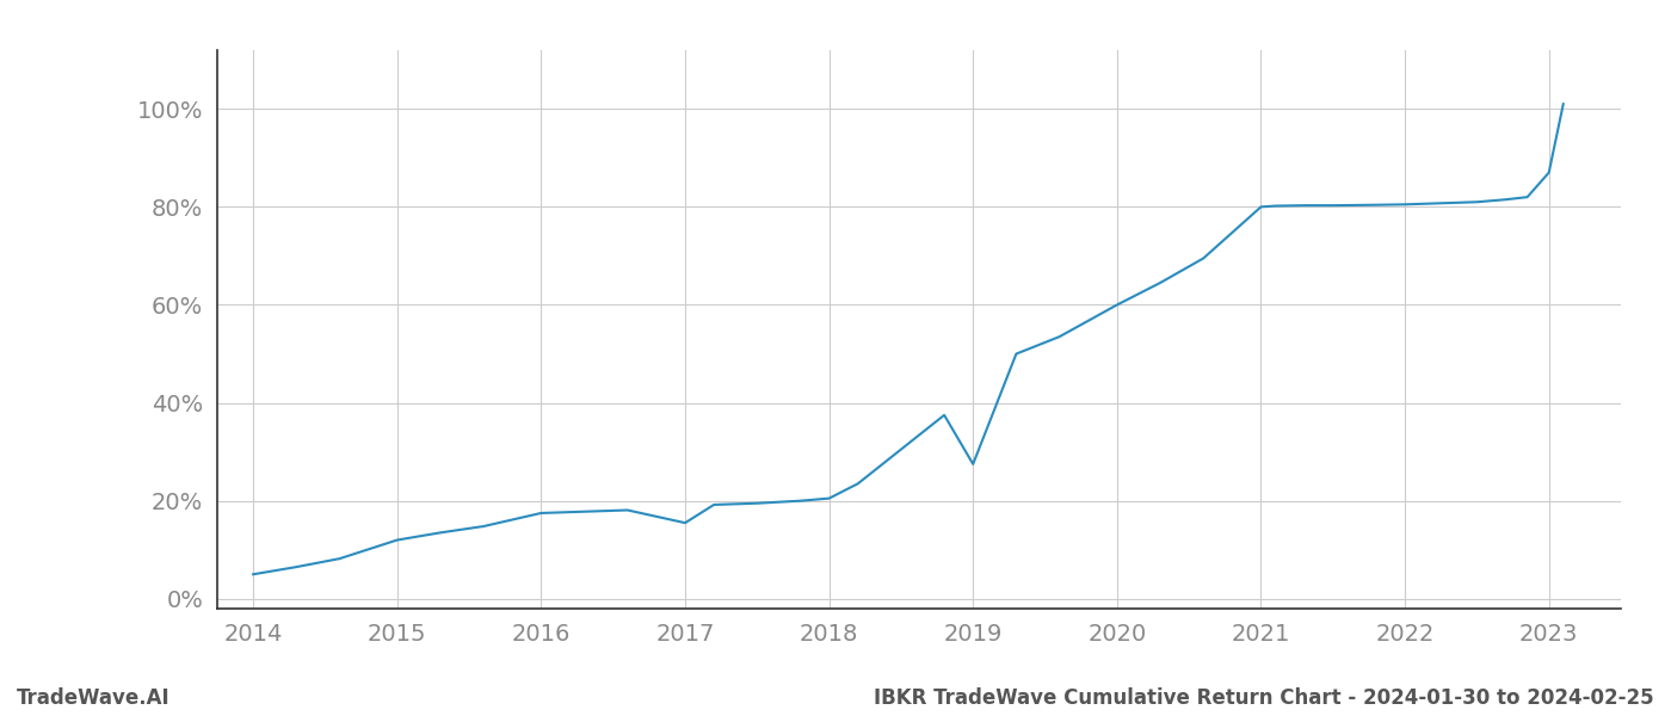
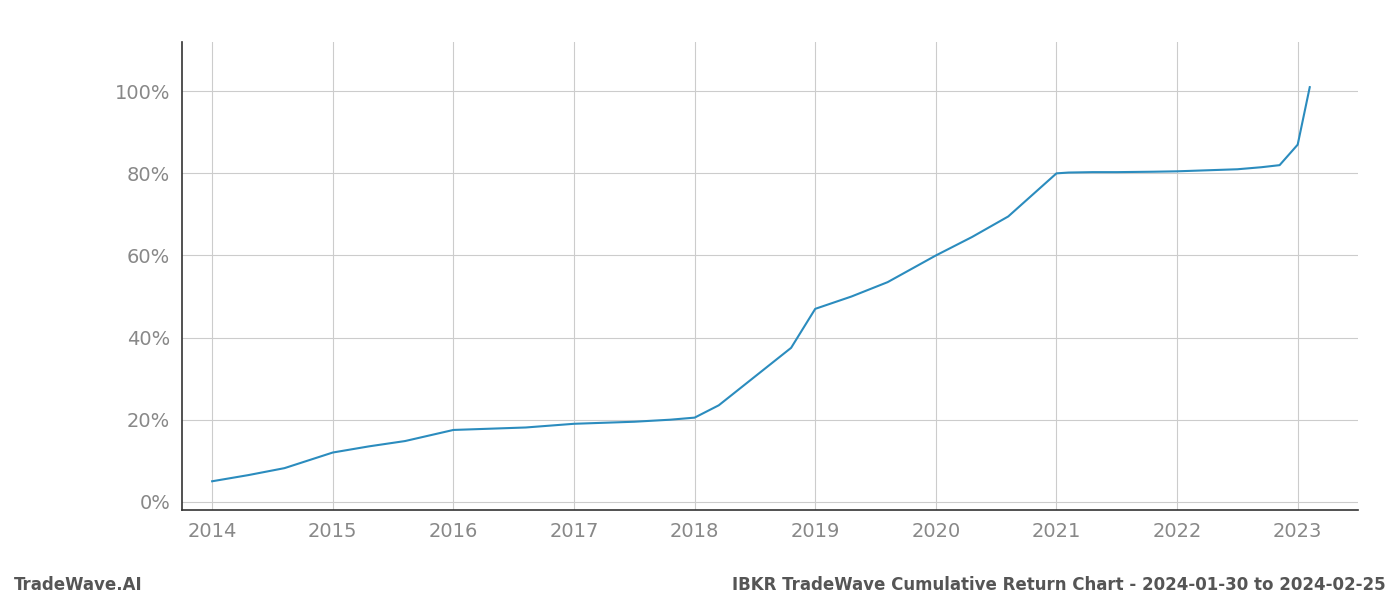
2017: 15.5% -> 19.0%
2019: 27.5% -> 47.0%
